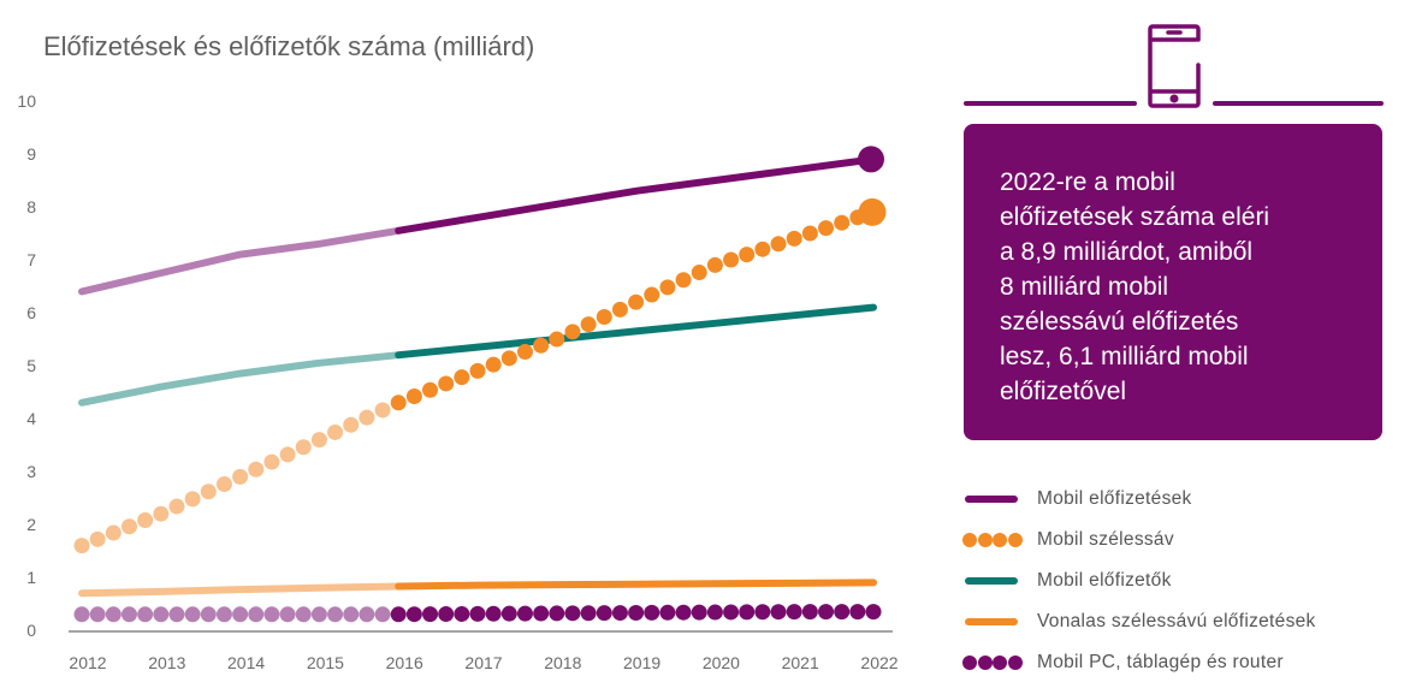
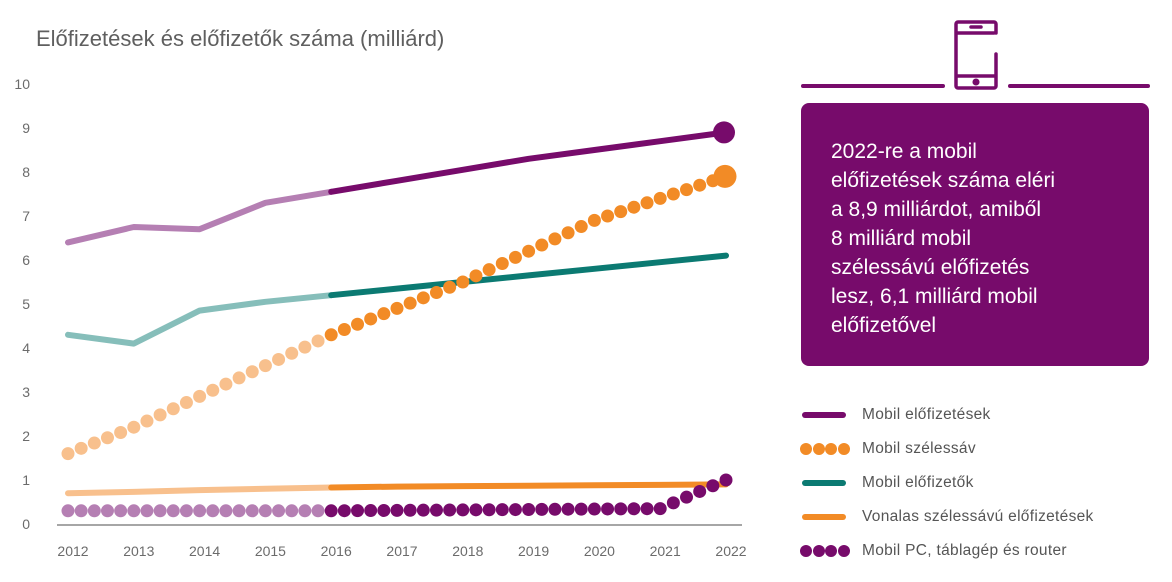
Mobil előfizetők/2013: 4.6 -> 4.1
Mobil előfizetések/2014: 7.1 -> 6.7
Mobil PC, táblagép és router/2022: 0.3 -> 1.0
